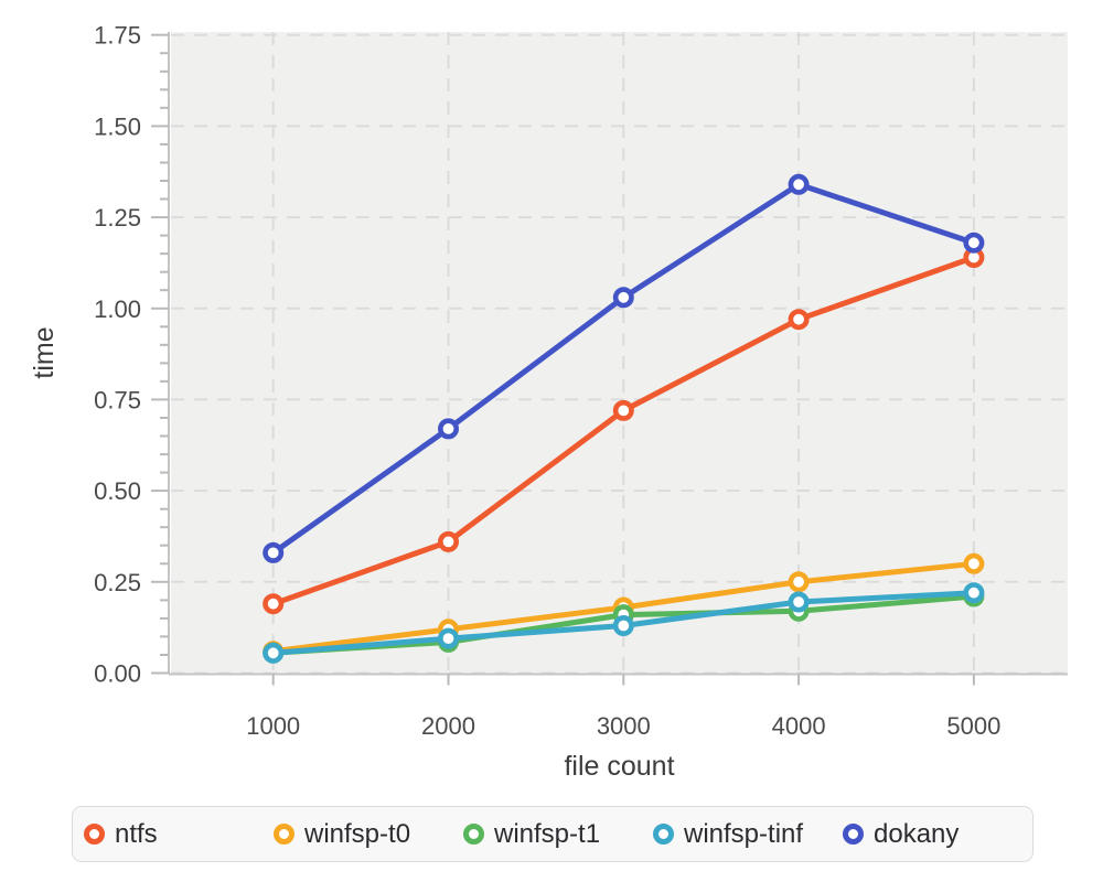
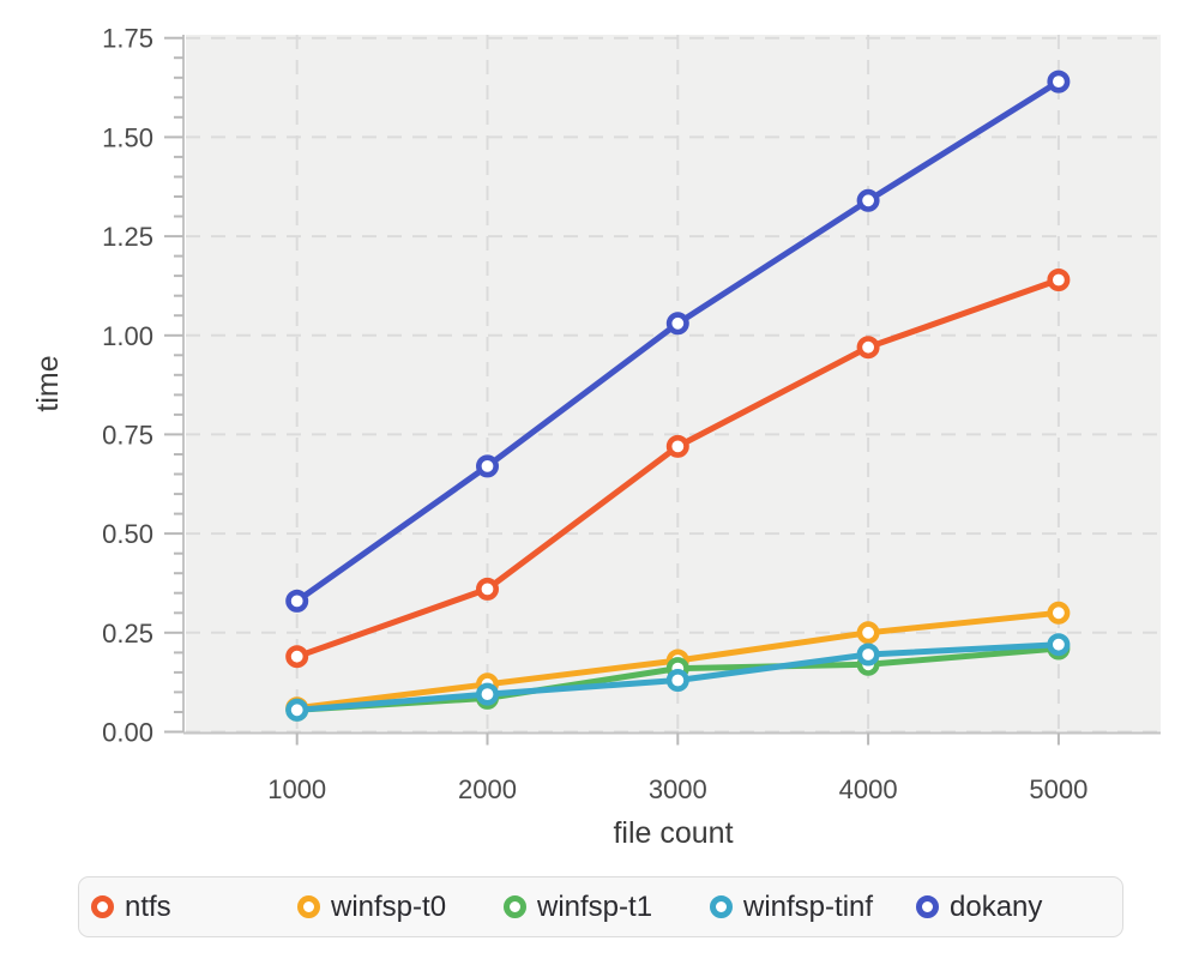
dokany/5000: 1.18 -> 1.64
